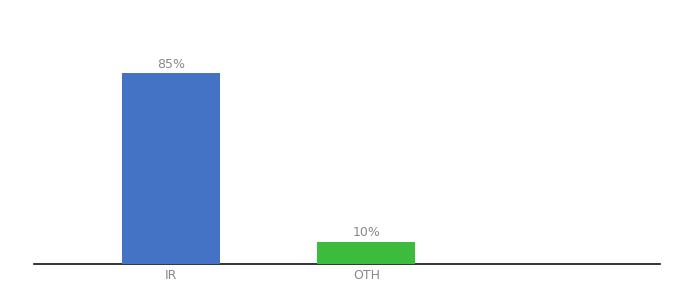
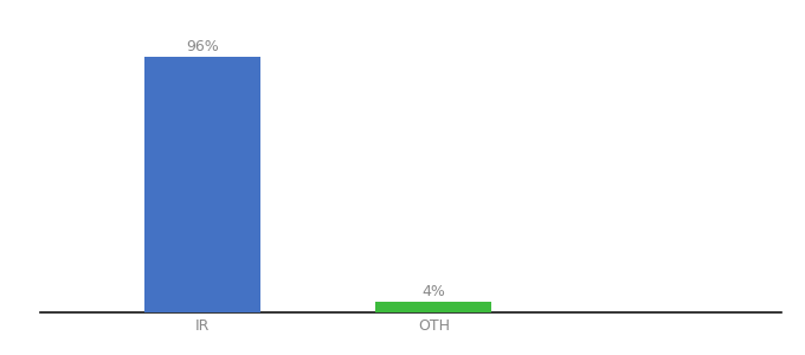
IR: 85% -> 96%
OTH: 10% -> 4%
